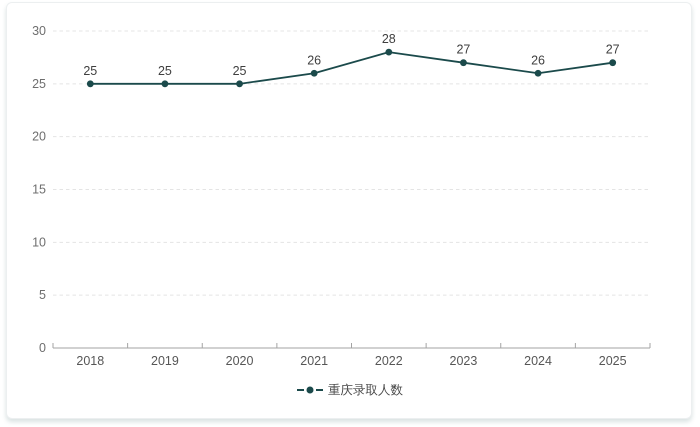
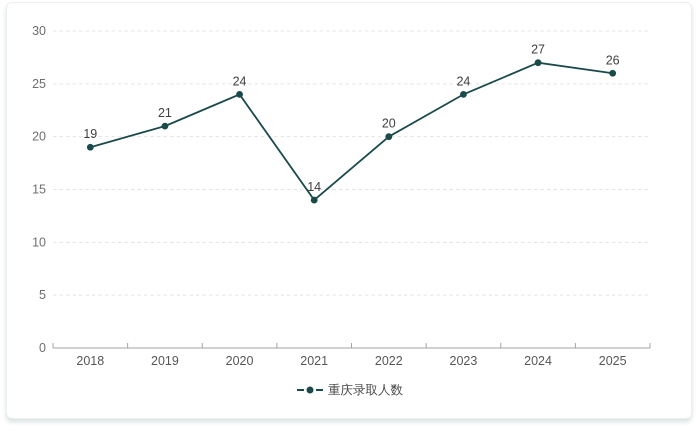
2018: 25 -> 19
2019: 25 -> 21
2020: 25 -> 24
2021: 26 -> 14
2022: 28 -> 20
2023: 27 -> 24
2024: 26 -> 27
2025: 27 -> 26
